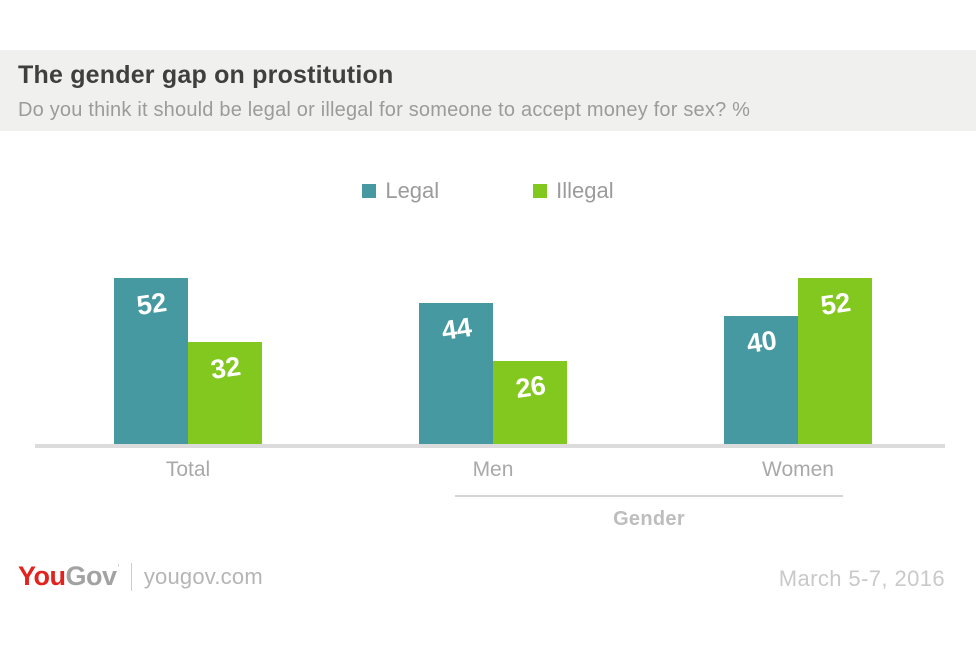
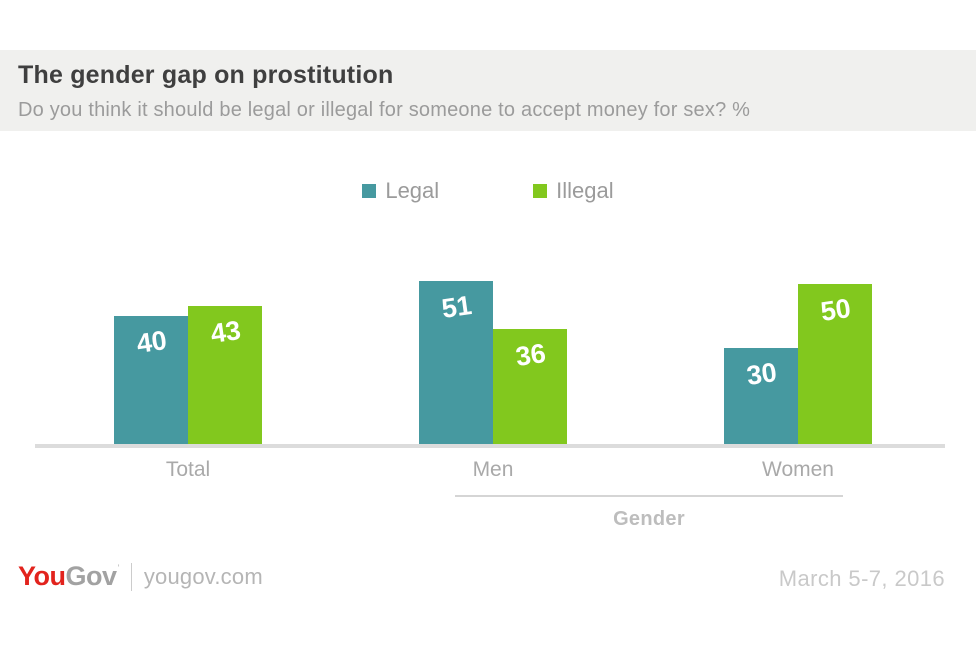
Legal/Total: 52 -> 40
Illegal/Total: 32 -> 43
Legal/Men: 44 -> 51
Illegal/Men: 26 -> 36
Legal/Women: 40 -> 30
Illegal/Women: 52 -> 50
